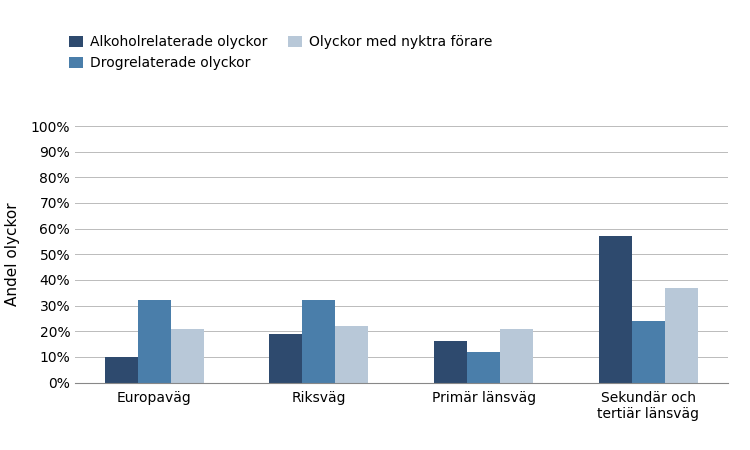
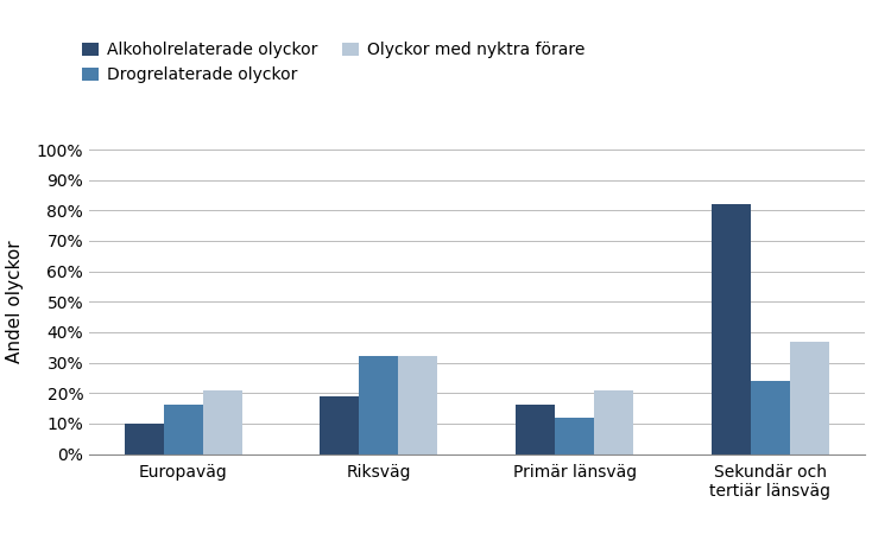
Drogrelaterade olyckor/Europaväg: 32% -> 16%
Olyckor med nyktra förare/Riksväg: 22% -> 32%
Alkoholrelaterade olyckor/Sekundär och tertiär länsväg: 57% -> 82%
